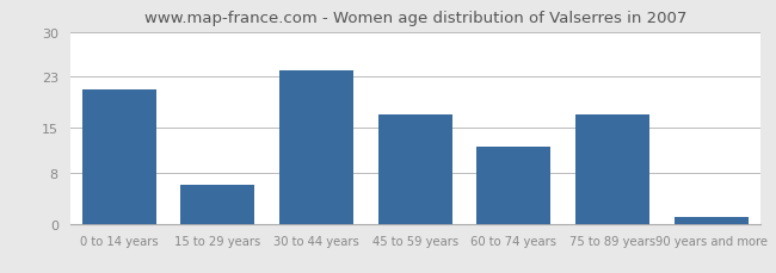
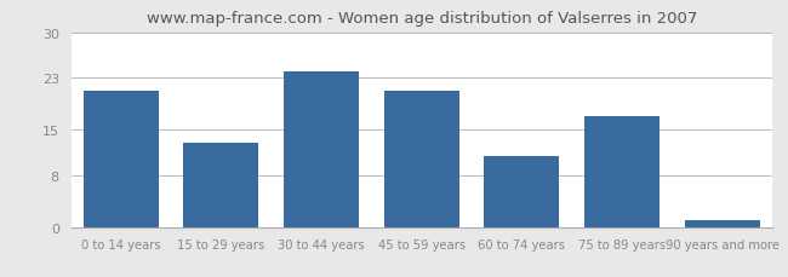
15 to 29 years: 6 -> 13
45 to 59 years: 17 -> 21
60 to 74 years: 12 -> 11
